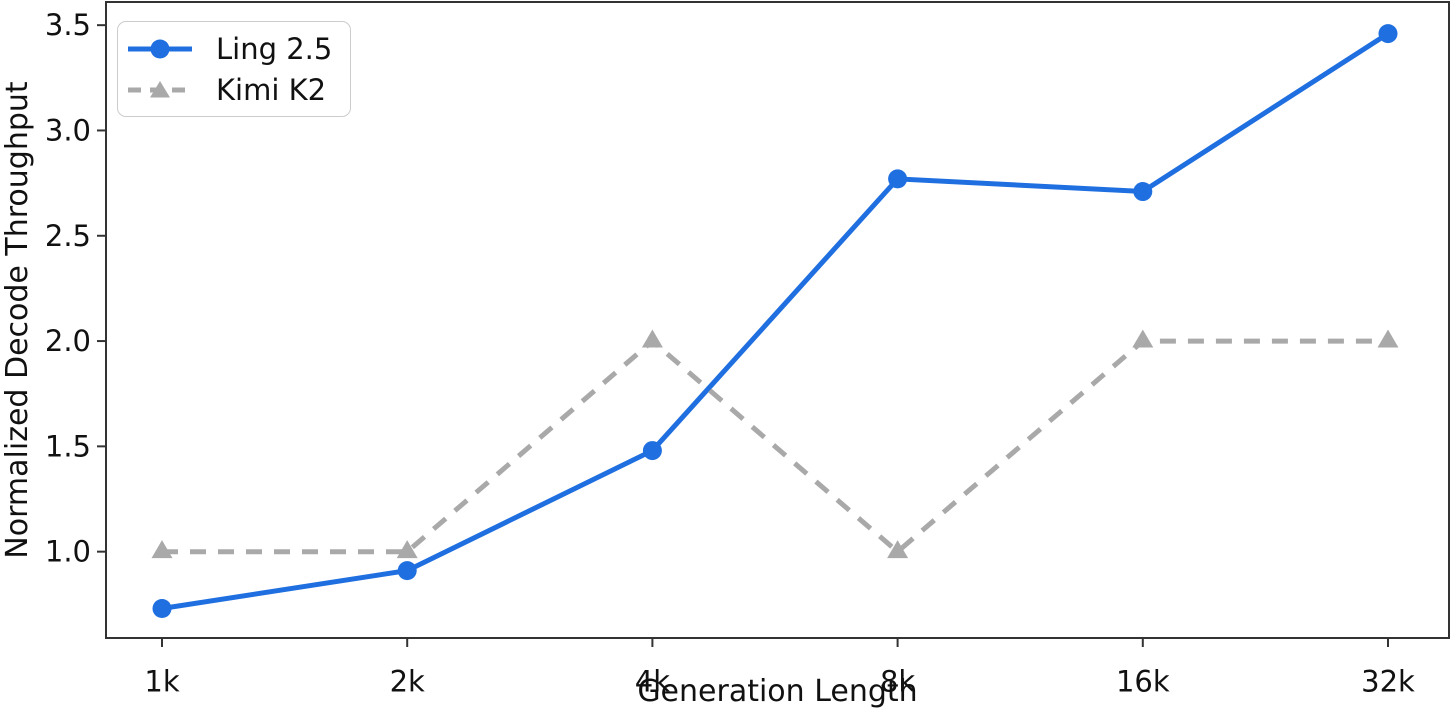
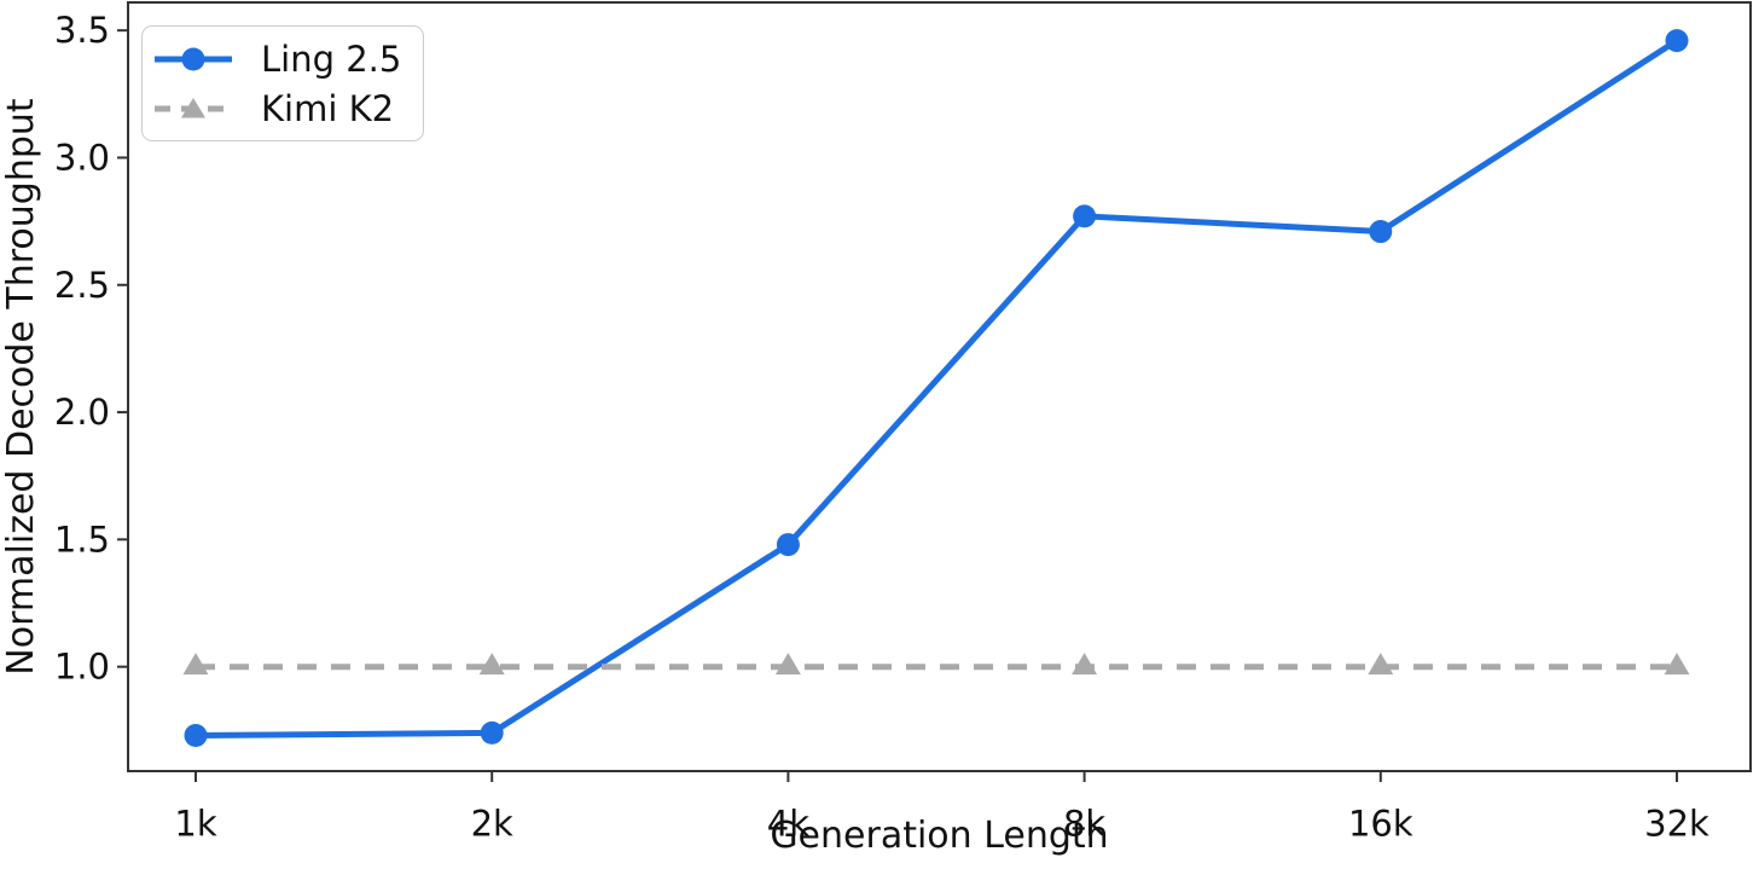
Ling 2.5/2k: 0.91 -> 0.74
Kimi K2/4k: 2 -> 1
Kimi K2/16k: 2 -> 1
Kimi K2/32k: 2 -> 1
